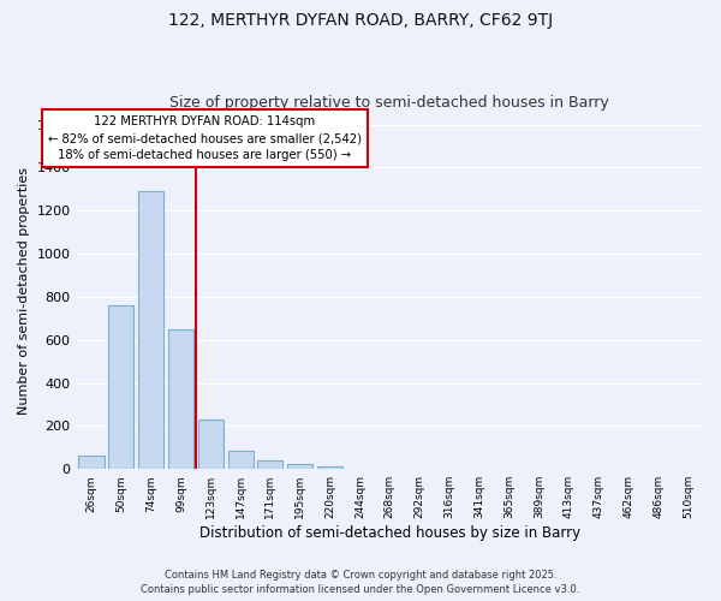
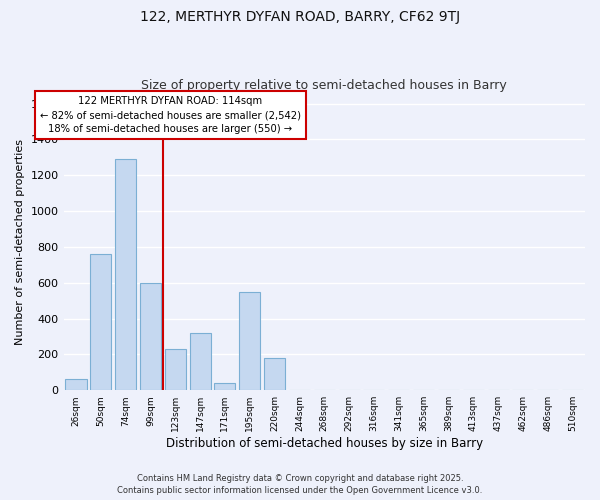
99sqm: 650 -> 600
147sqm: 80 -> 320
195sqm: 20 -> 550
220sqm: 10 -> 180
